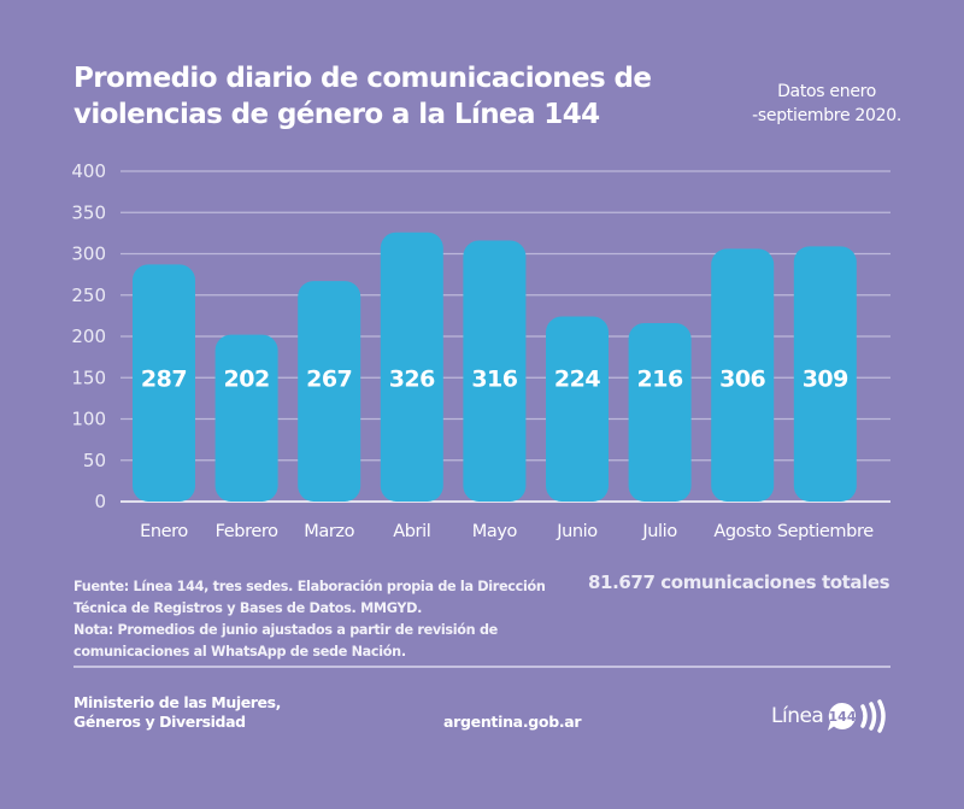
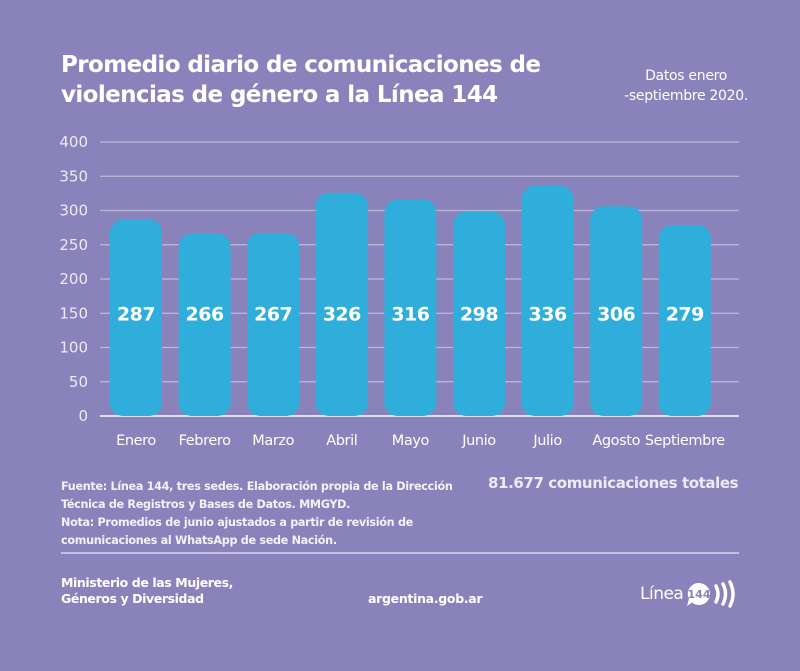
Febrero: 202 -> 266
Junio: 224 -> 298
Julio: 216 -> 336
Septiembre: 309 -> 279
